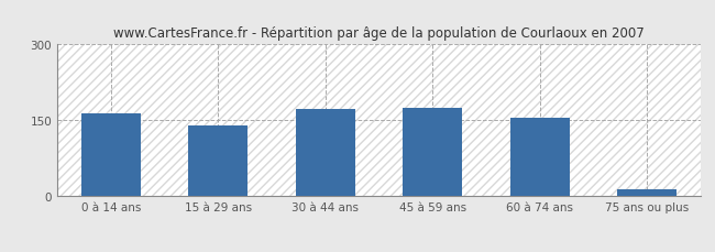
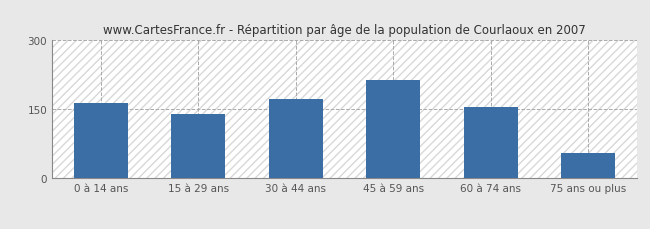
45 à 59 ans: 175 -> 215
75 ans ou plus: 14 -> 55
